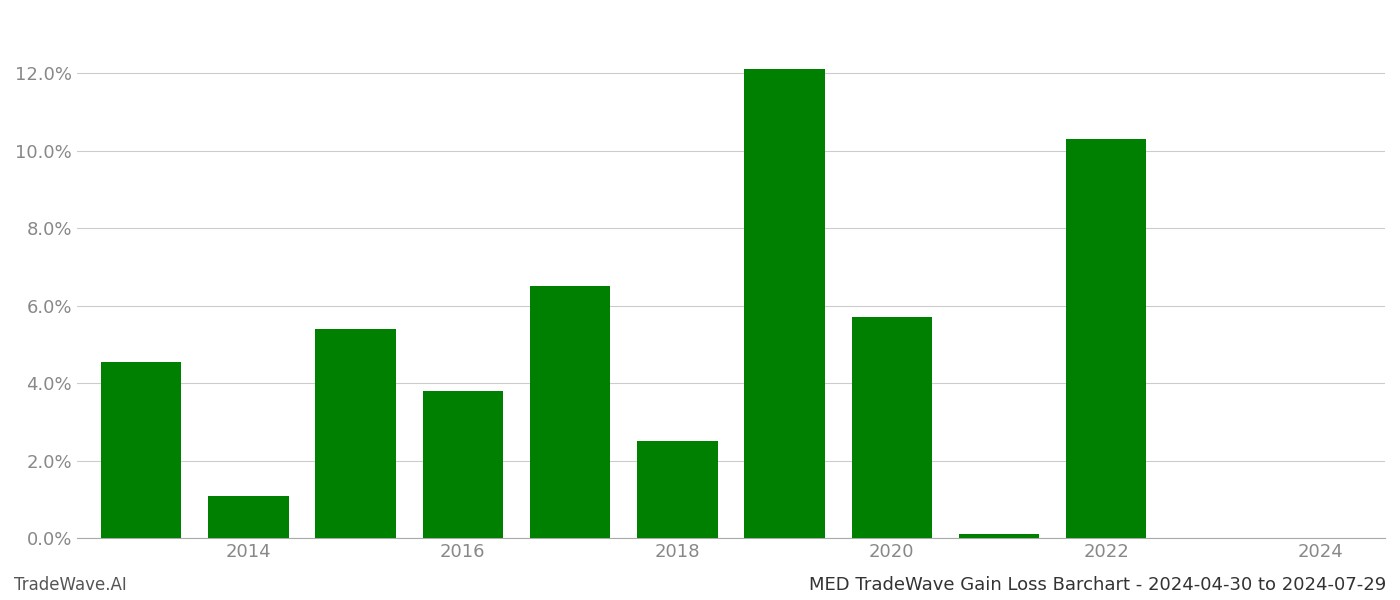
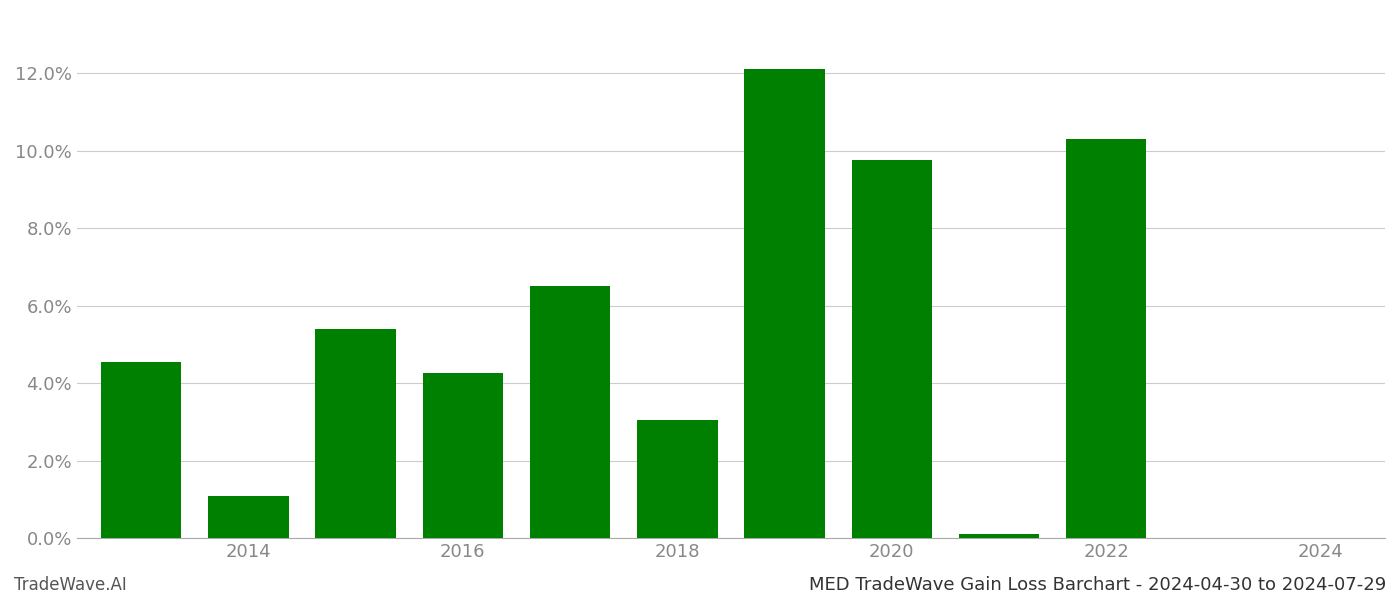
2016: 3.80% -> 4.25%
2018: 2.50% -> 3.05%
2020: 5.70% -> 9.75%
